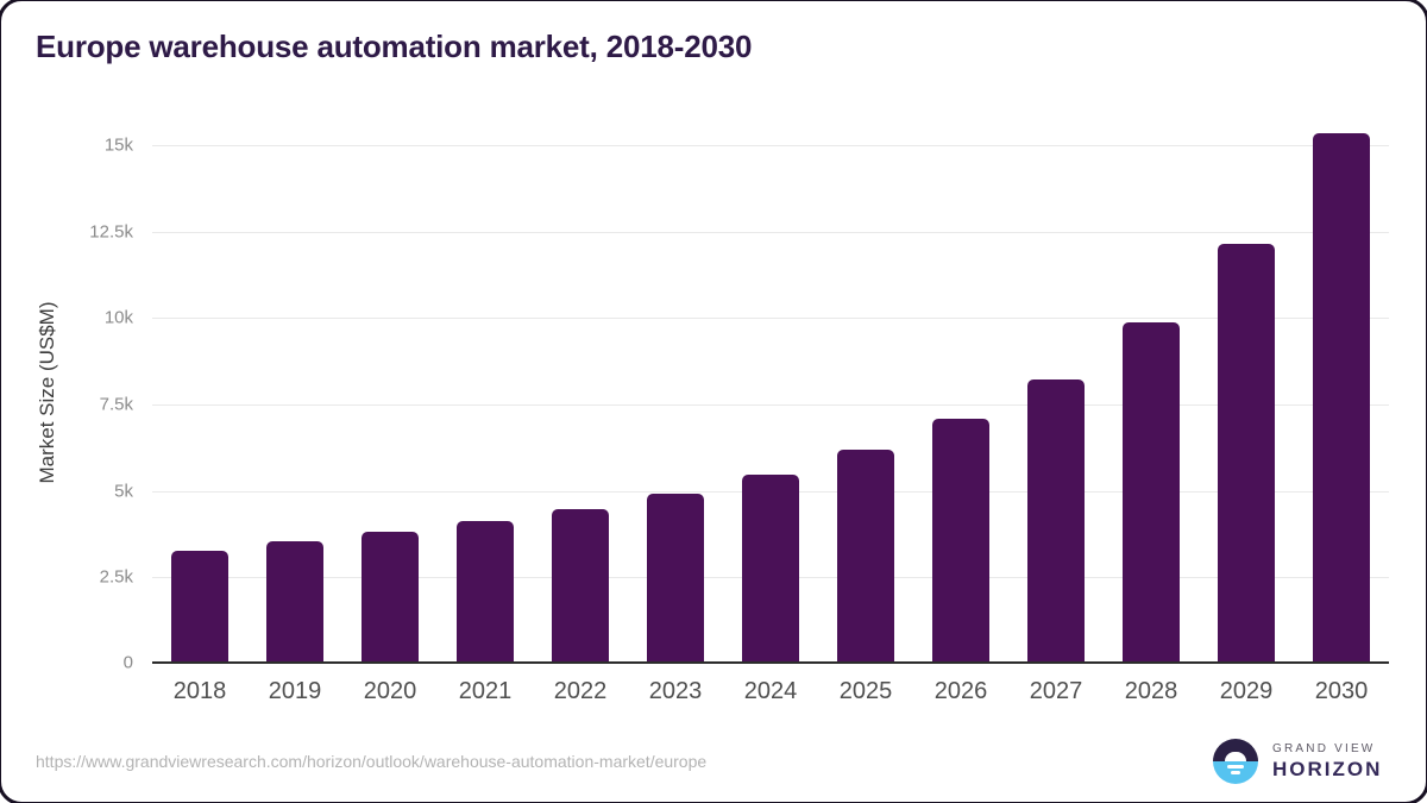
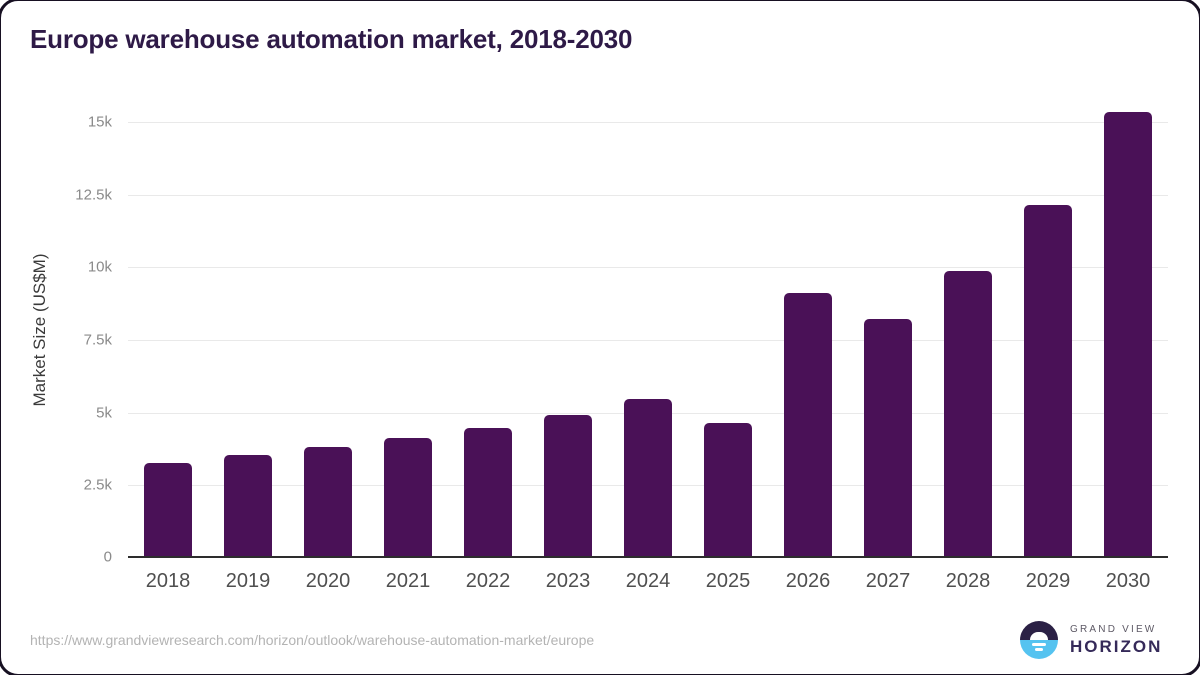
2025: 6.2k -> 4.6k
2026: 7.0k -> 9.1k
